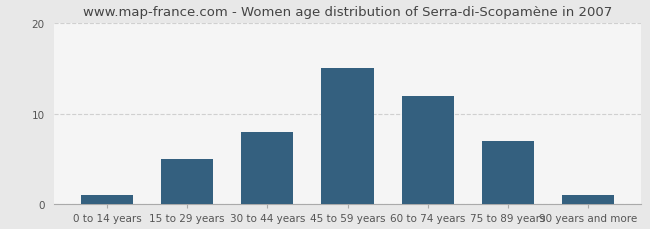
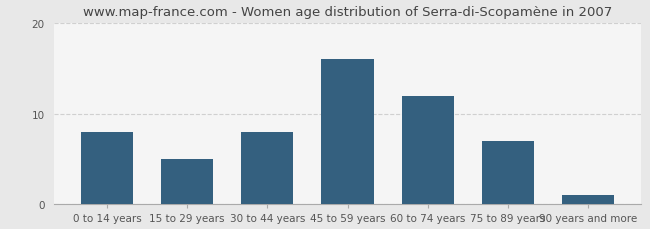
0 to 14 years: 1 -> 8
45 to 59 years: 15 -> 16
